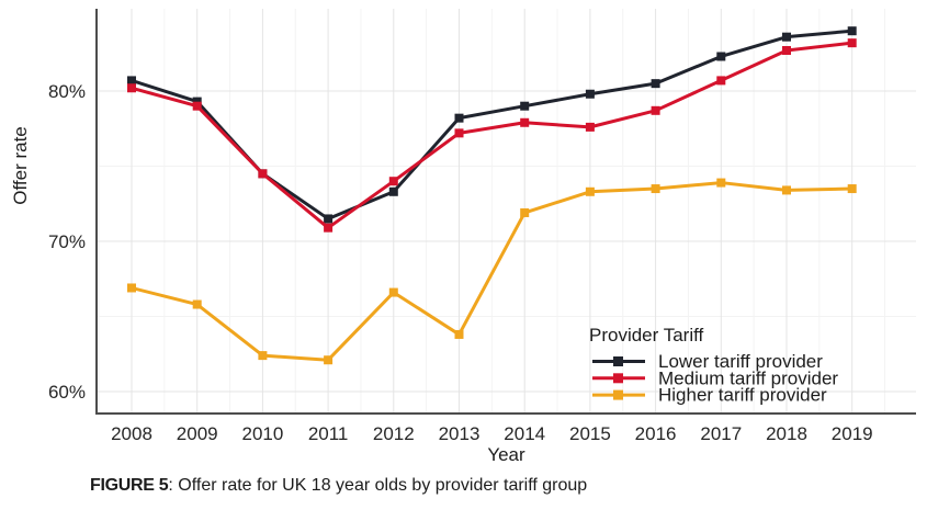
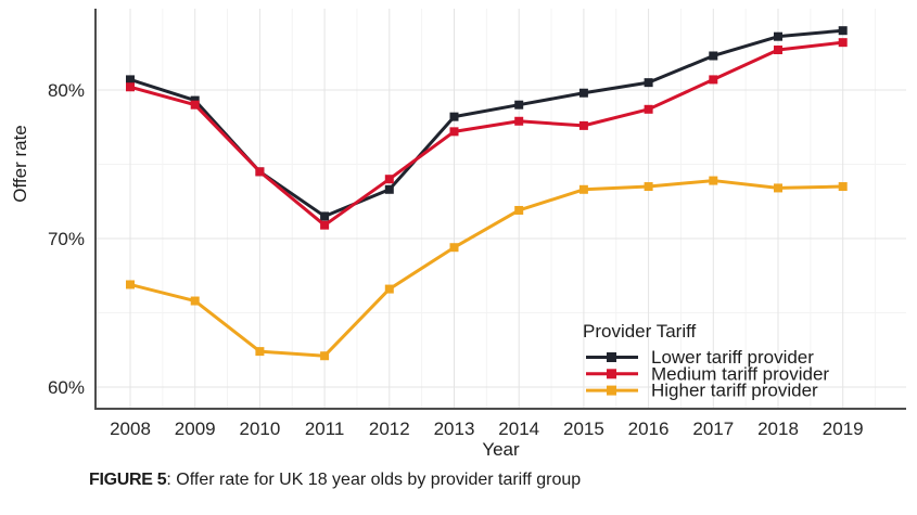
Higher tariff provider/2013: 63.8% -> 69.4%
